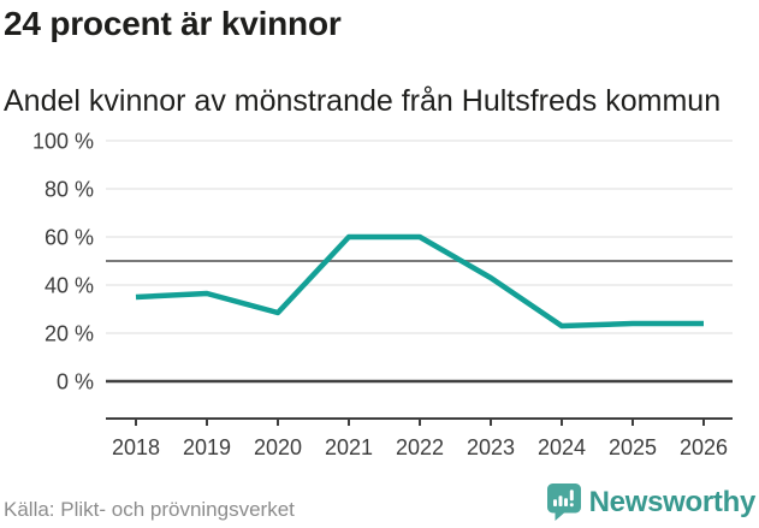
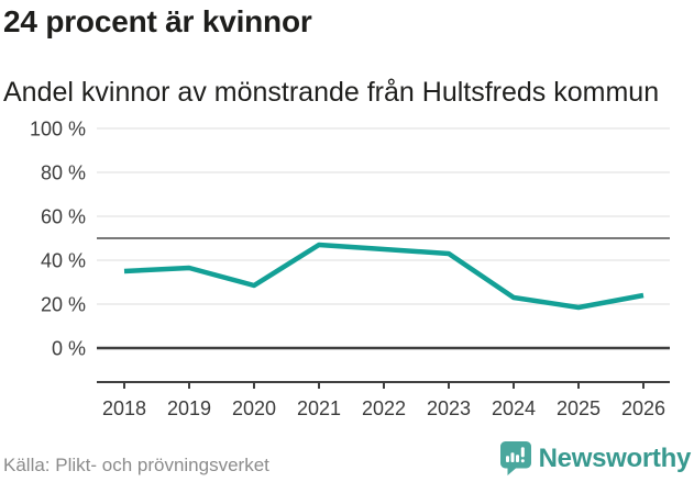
2021: 60% -> 47%
2022: 60% -> 45%
2025: 24% -> 18%
